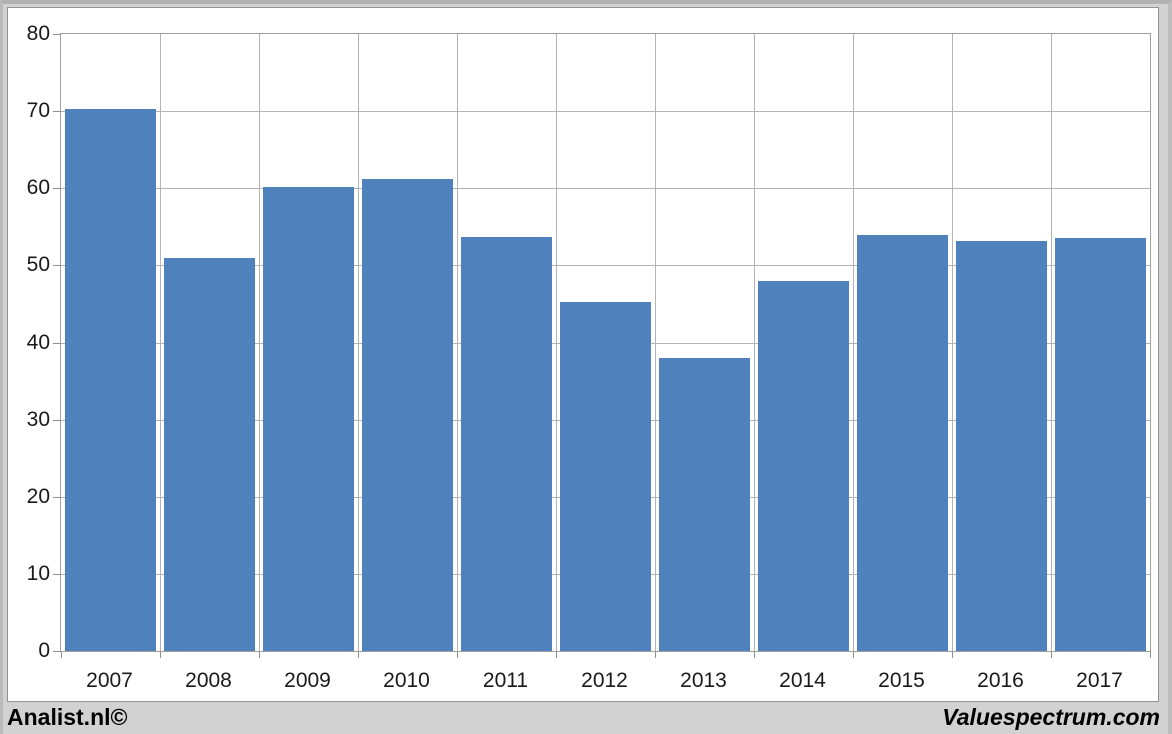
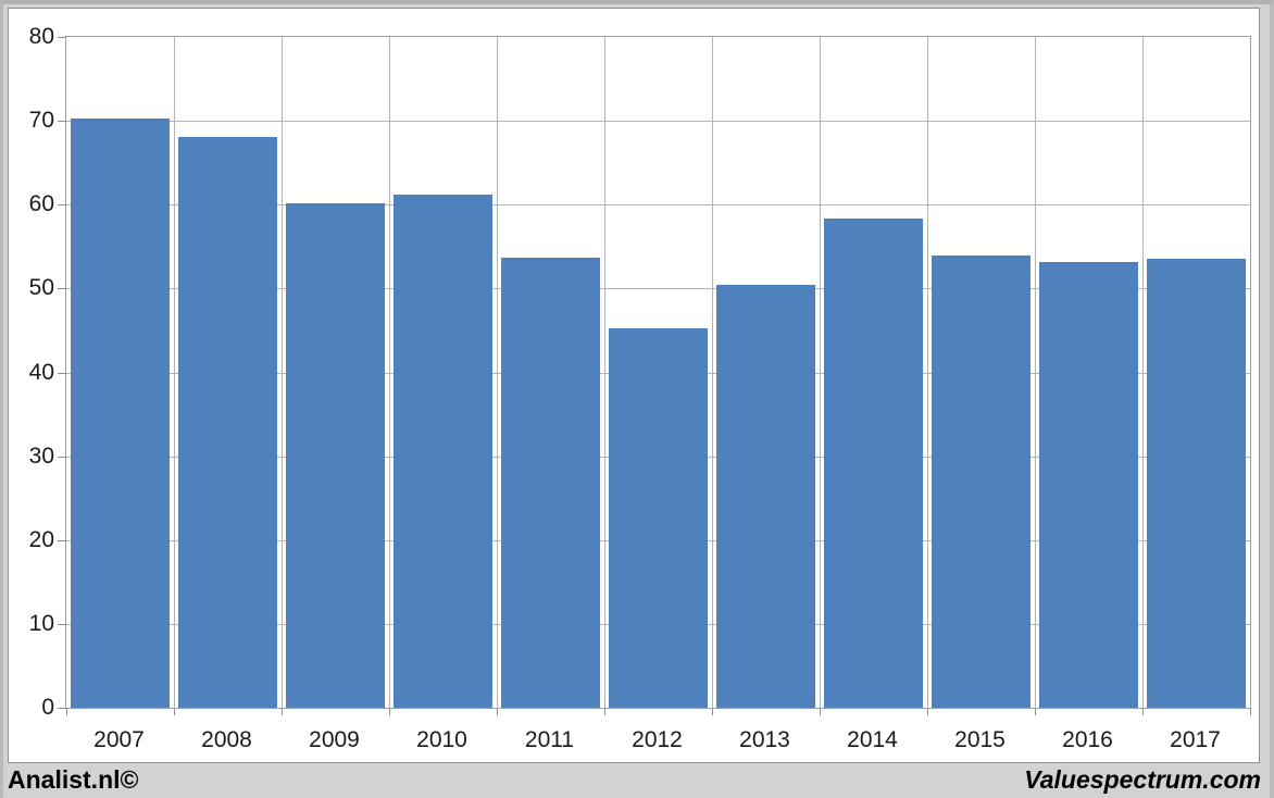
2008: 51 -> 68
2013: 38 -> 50
2014: 48 -> 58
